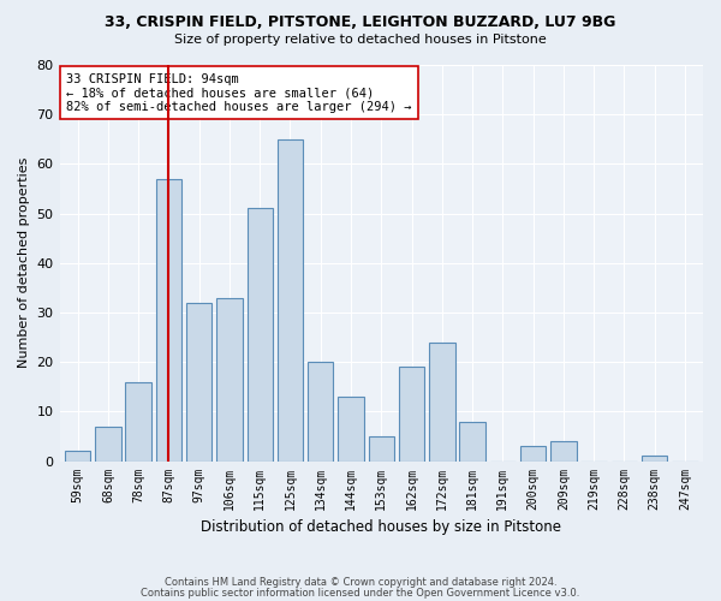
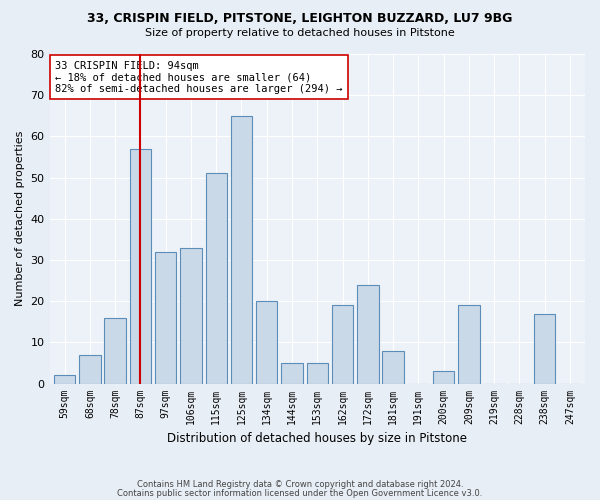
144sqm: 13 -> 5
209sqm: 4 -> 19
238sqm: 1 -> 17
